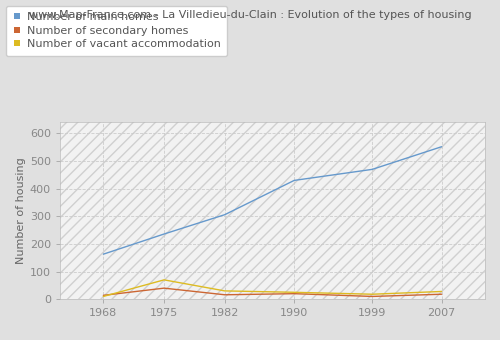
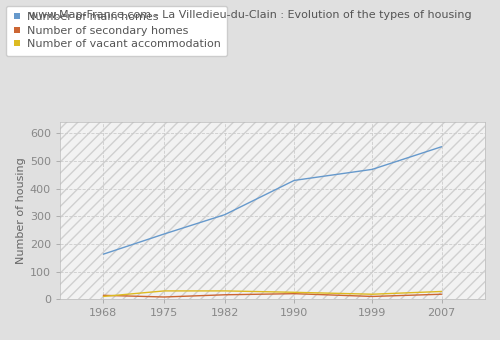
Number of secondary homes/1975: 40 -> 8
Number of vacant accommodation/1975: 70 -> 30
